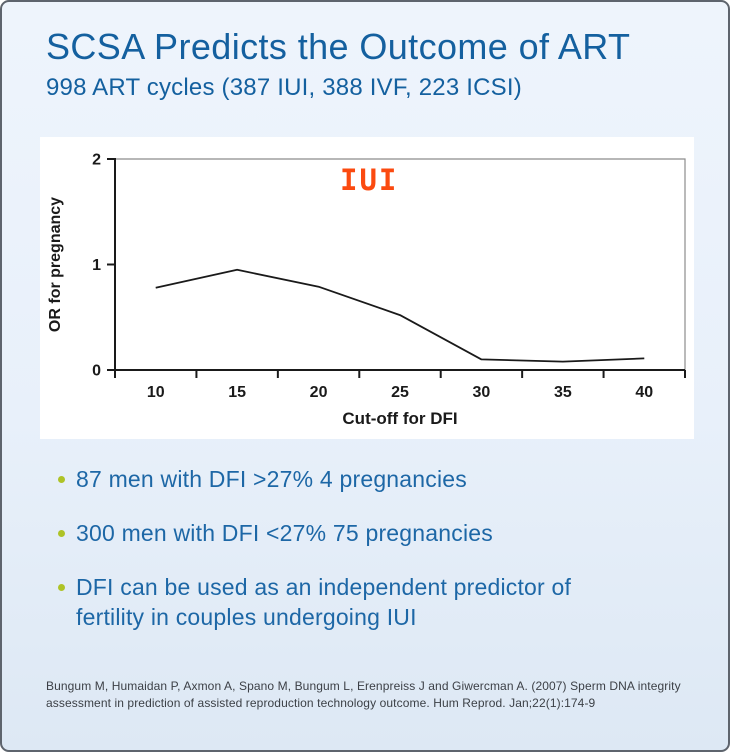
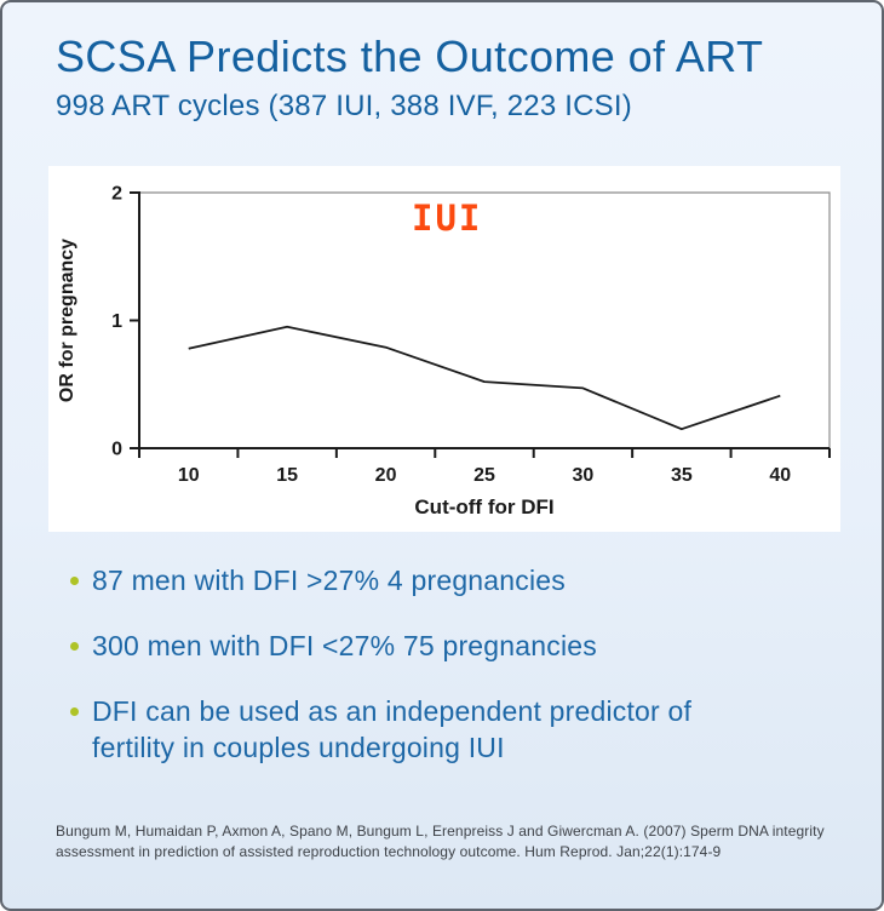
30: 0.10 -> 0.47
35: 0.08 -> 0.15
40: 0.11 -> 0.41
